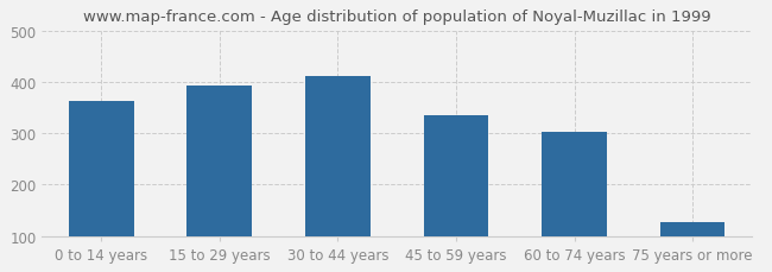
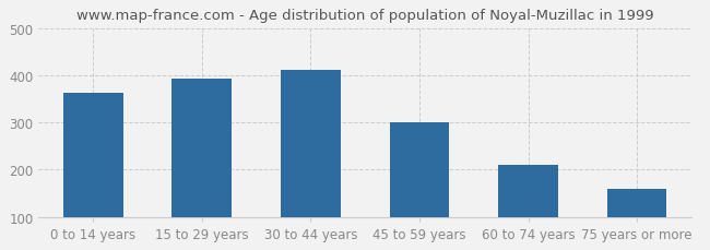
45 to 59 years: 336 -> 300
60 to 74 years: 302 -> 210
75 years or more: 126 -> 160
